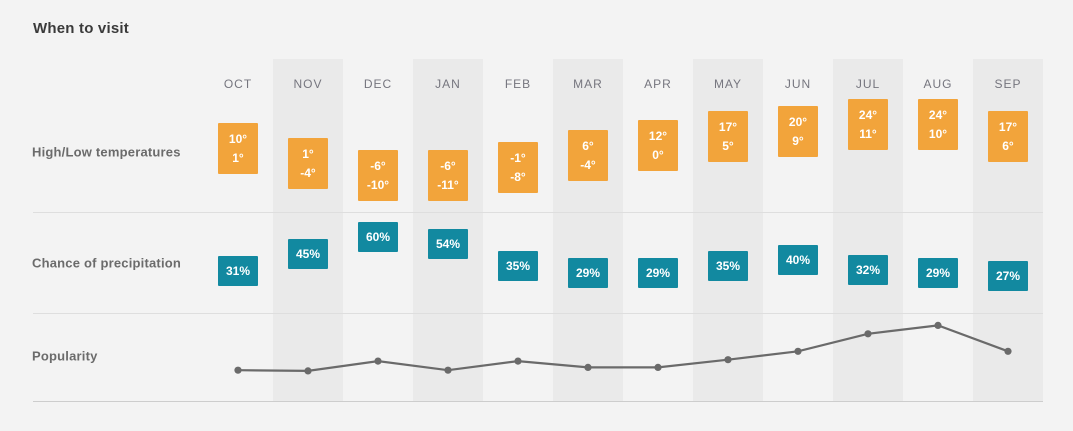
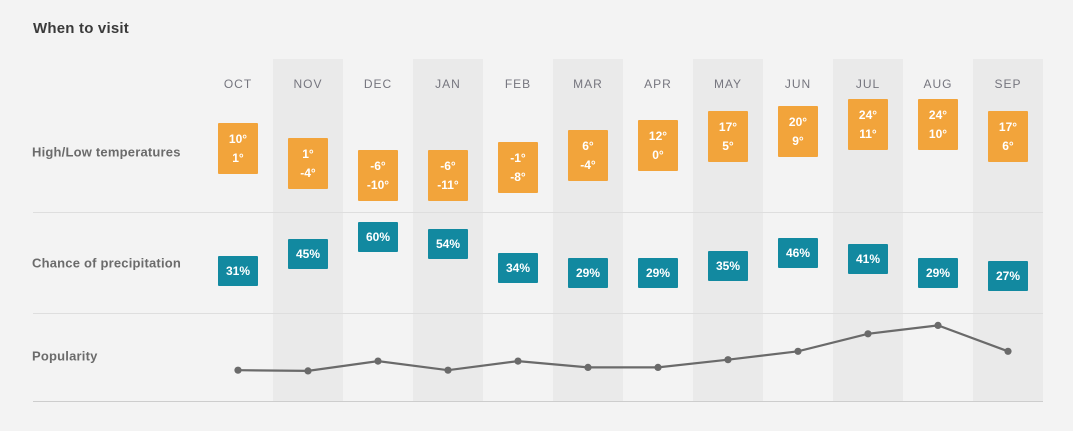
Chance of precipitation/FEB: 35% -> 34%
Chance of precipitation/JUN: 40% -> 46%
Chance of precipitation/JUL: 32% -> 41%
